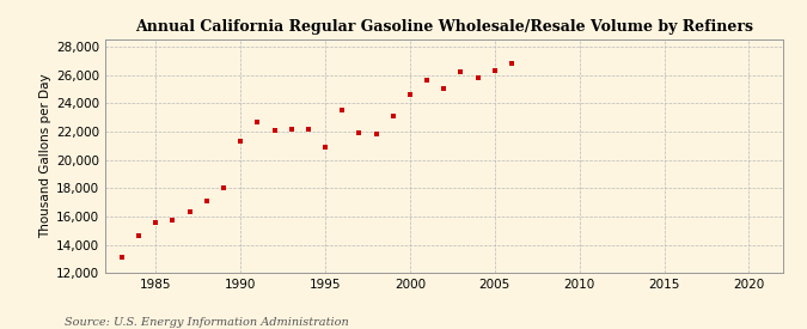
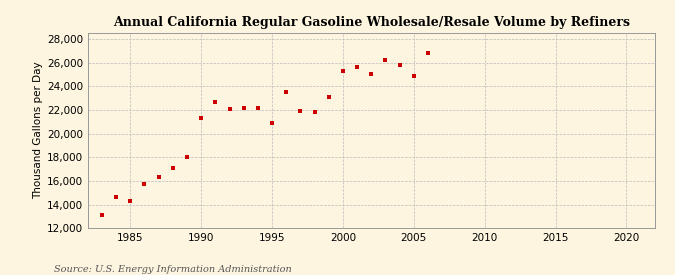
1985: 15,600 -> 14,300
2000: 24,600 -> 25,300
2005: 26,300 -> 24,900
